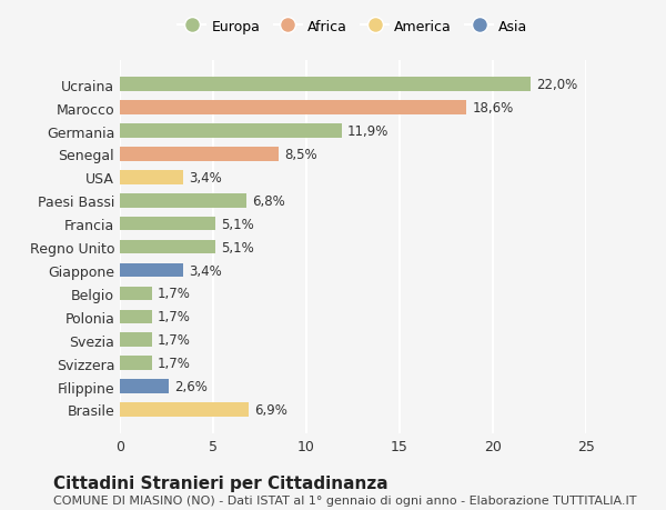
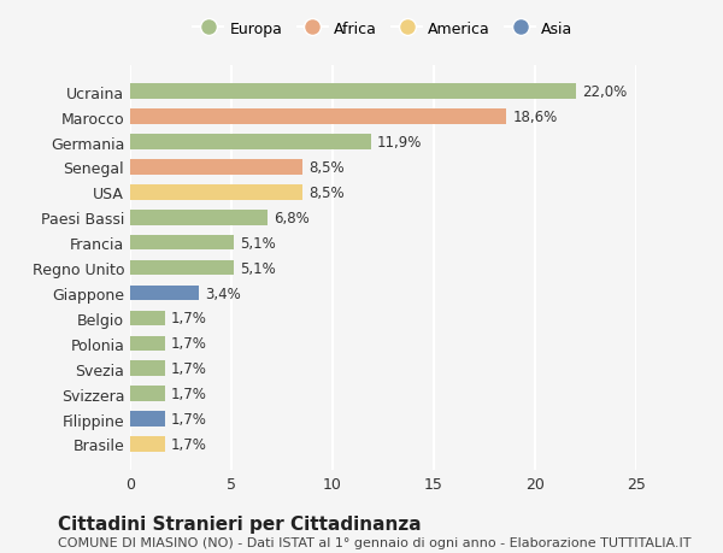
USA: 3,4% -> 8,5%
Filippine: 2,6% -> 1,7%
Brasile: 6,9% -> 1,7%
